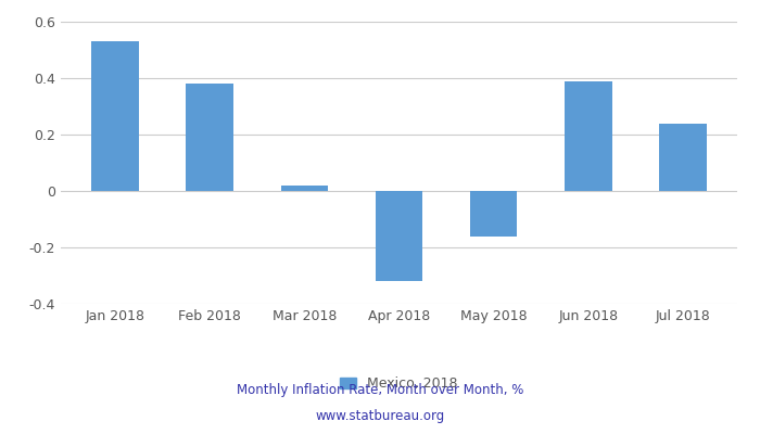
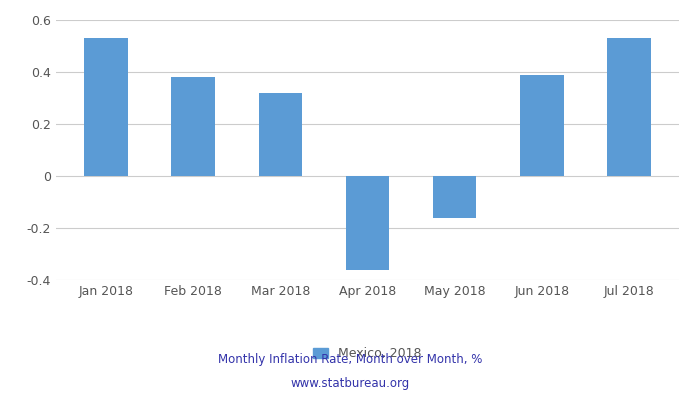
Mar 2018: 0.02 -> 0.32
Apr 2018: -0.32 -> -0.36
Jul 2018: 0.24 -> 0.53
